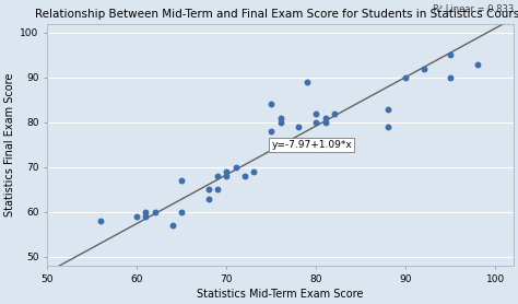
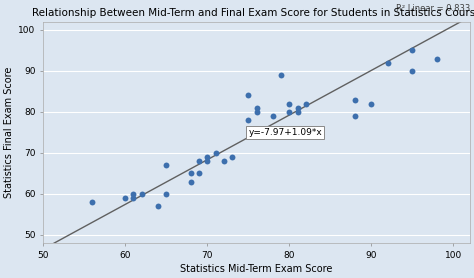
90: 90 -> 82
